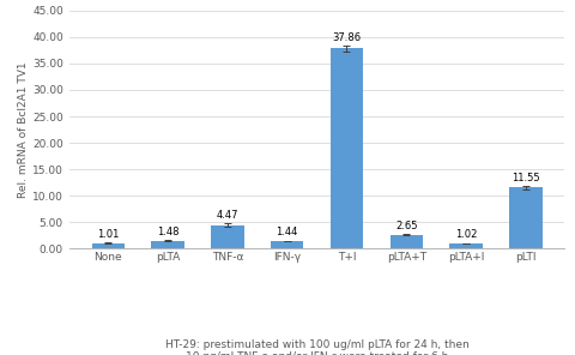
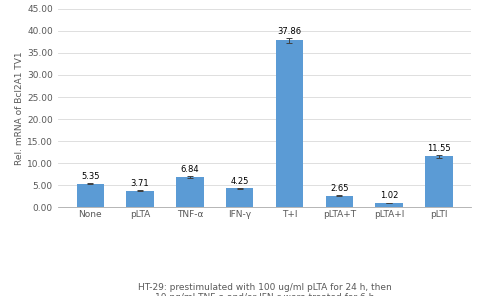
None: 1.01 -> 5.35
pLTA: 1.48 -> 3.71
TNF-α: 4.47 -> 6.84
IFN-γ: 1.44 -> 4.25
